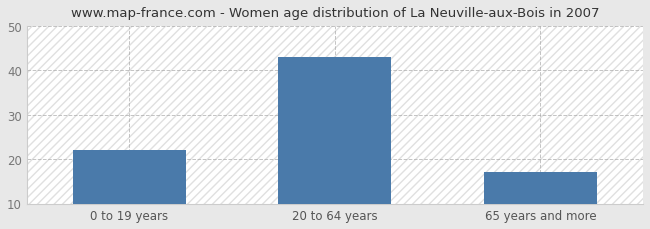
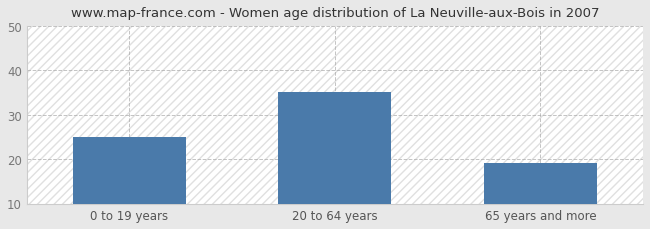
0 to 19 years: 22 -> 25
20 to 64 years: 43 -> 35
65 years and more: 17 -> 19
